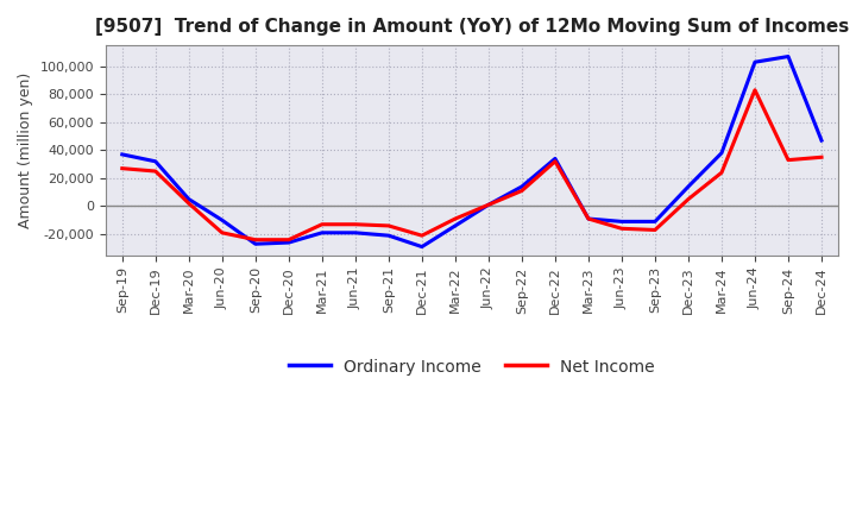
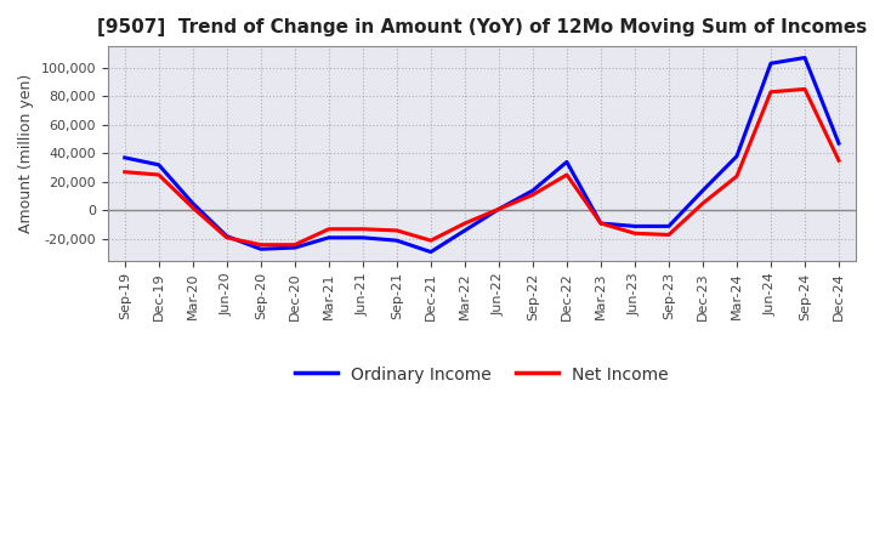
Ordinary Income/Jun-20: -10,000 -> -18,000
Net Income/Dec-22: 32,000 -> 25,000
Net Income/Sep-24: 33,000 -> 85,000
